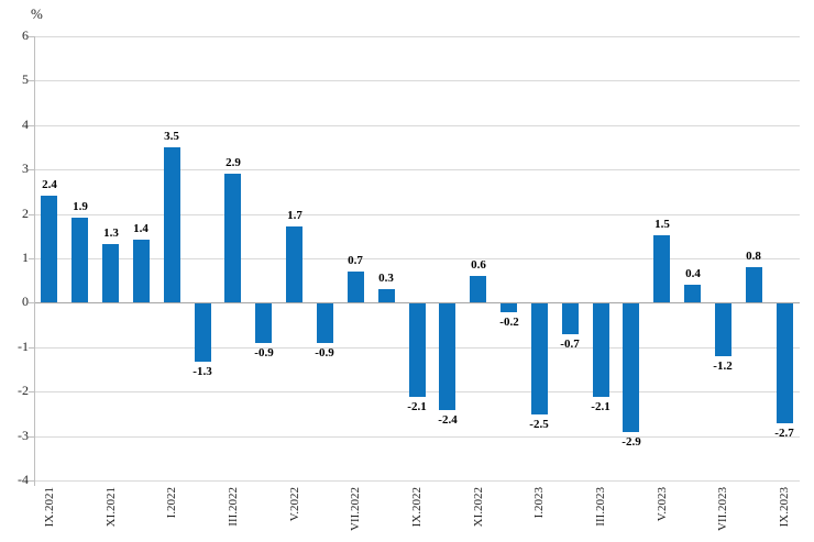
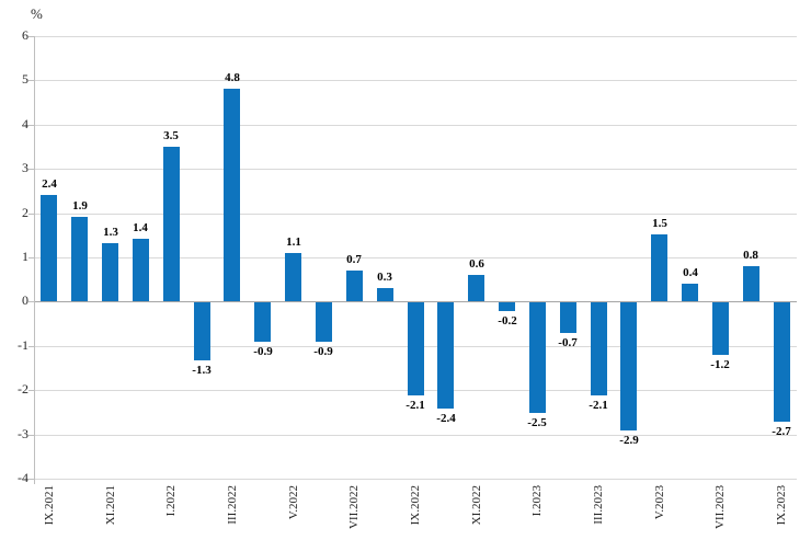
III.2022: 2.9 -> 4.8
V.2022: 1.7 -> 1.1
